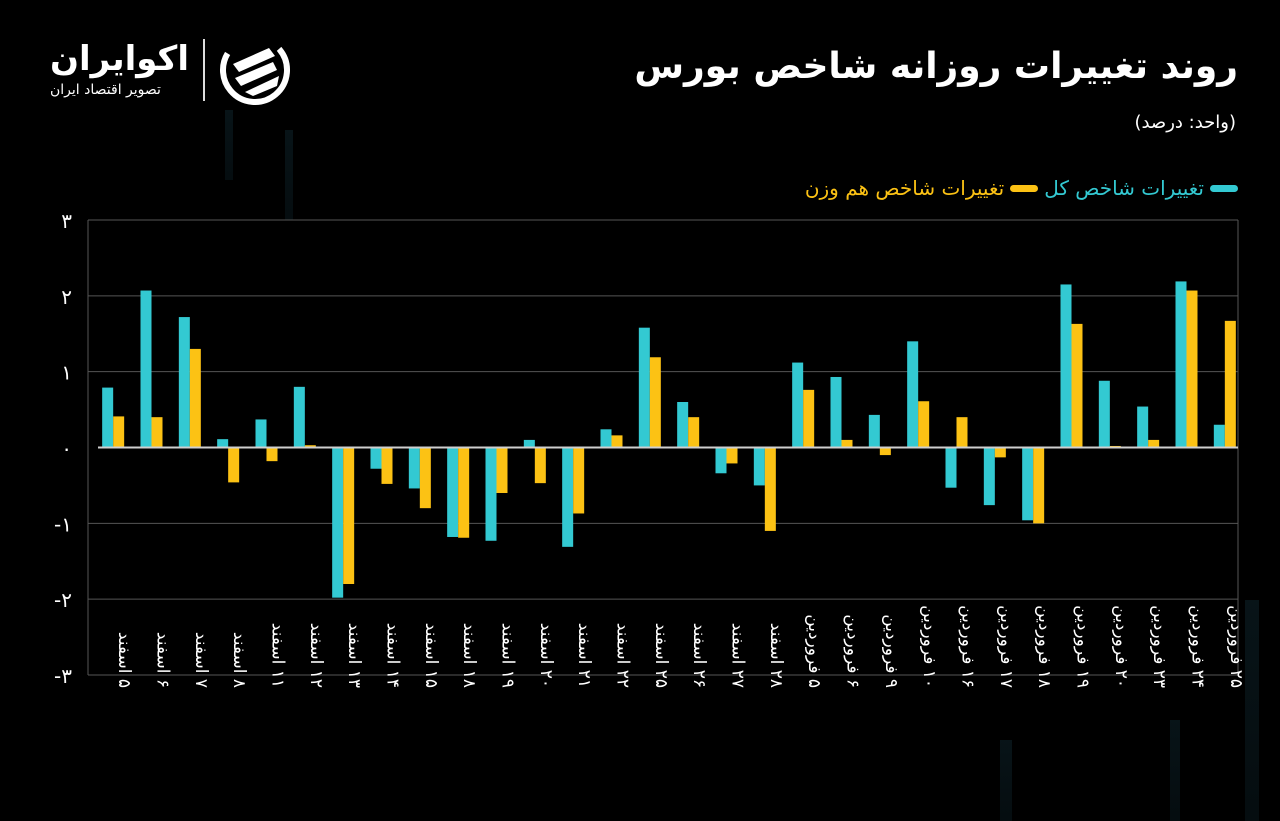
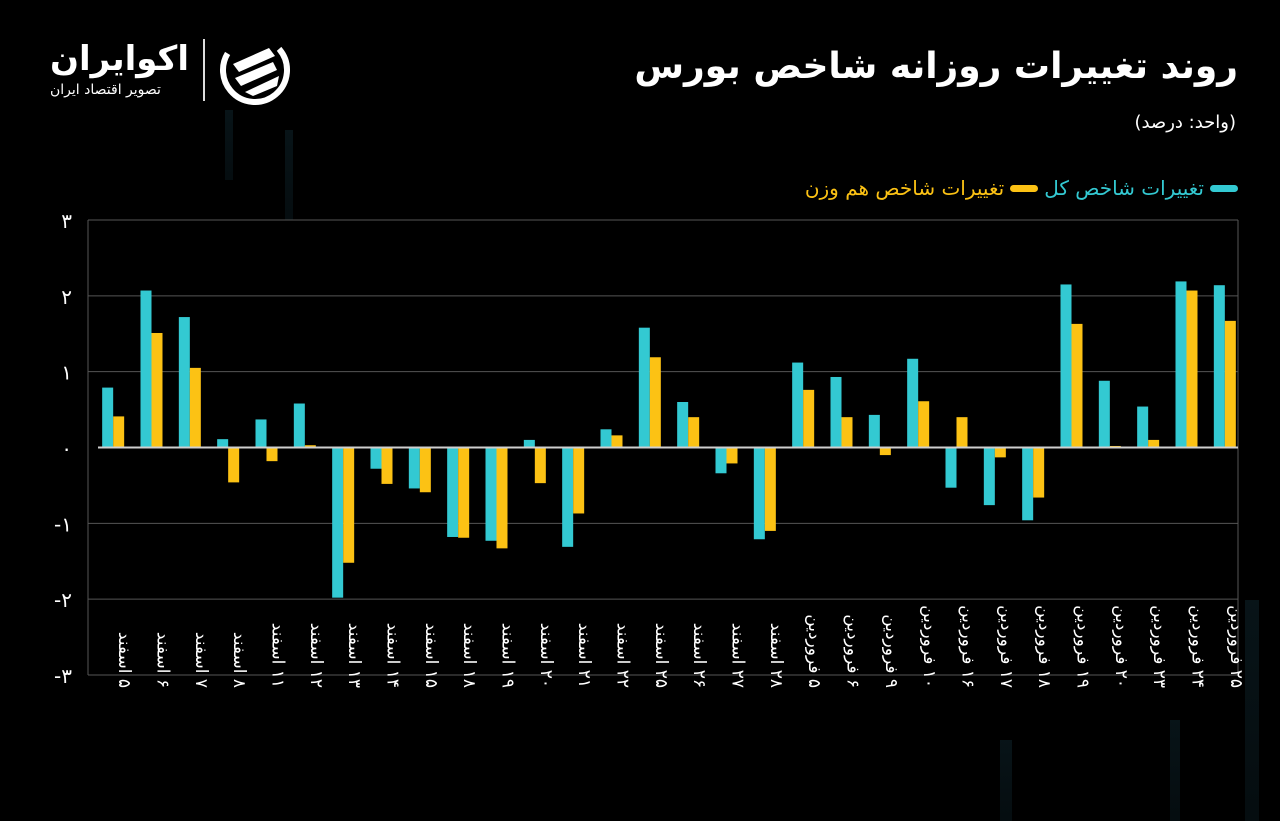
تغییرات شاخص هم وزن/۶ اسفند: 0.4 -> 1.5
تغییرات شاخص هم وزن/۷ اسفند: 1.3 -> 1.1
تغییرات شاخص کل/۱۲ اسفند: 0.8 -> 0.6
تغییرات شاخص هم وزن/۱۳ اسفند: -1.8 -> -1.5
تغییرات شاخص هم وزن/۱۵ اسفند: -0.8 -> -0.6
تغییرات شاخص هم وزن/۱۹ اسفند: -0.6 -> -1.3
تغییرات شاخص کل/۲۸ اسفند: -0.5 -> -1.2
تغییرات شاخص هم وزن/۶ فروردین: 0.1 -> 0.4
تغییرات شاخص کل/۱۰ فروردین: 1.4 -> 1.2
تغییرات شاخص هم وزن/۱۸ فروردین: -1.0 -> -0.7
تغییرات شاخص کل/۲۵ فروردین: 0.3 -> 2.1
